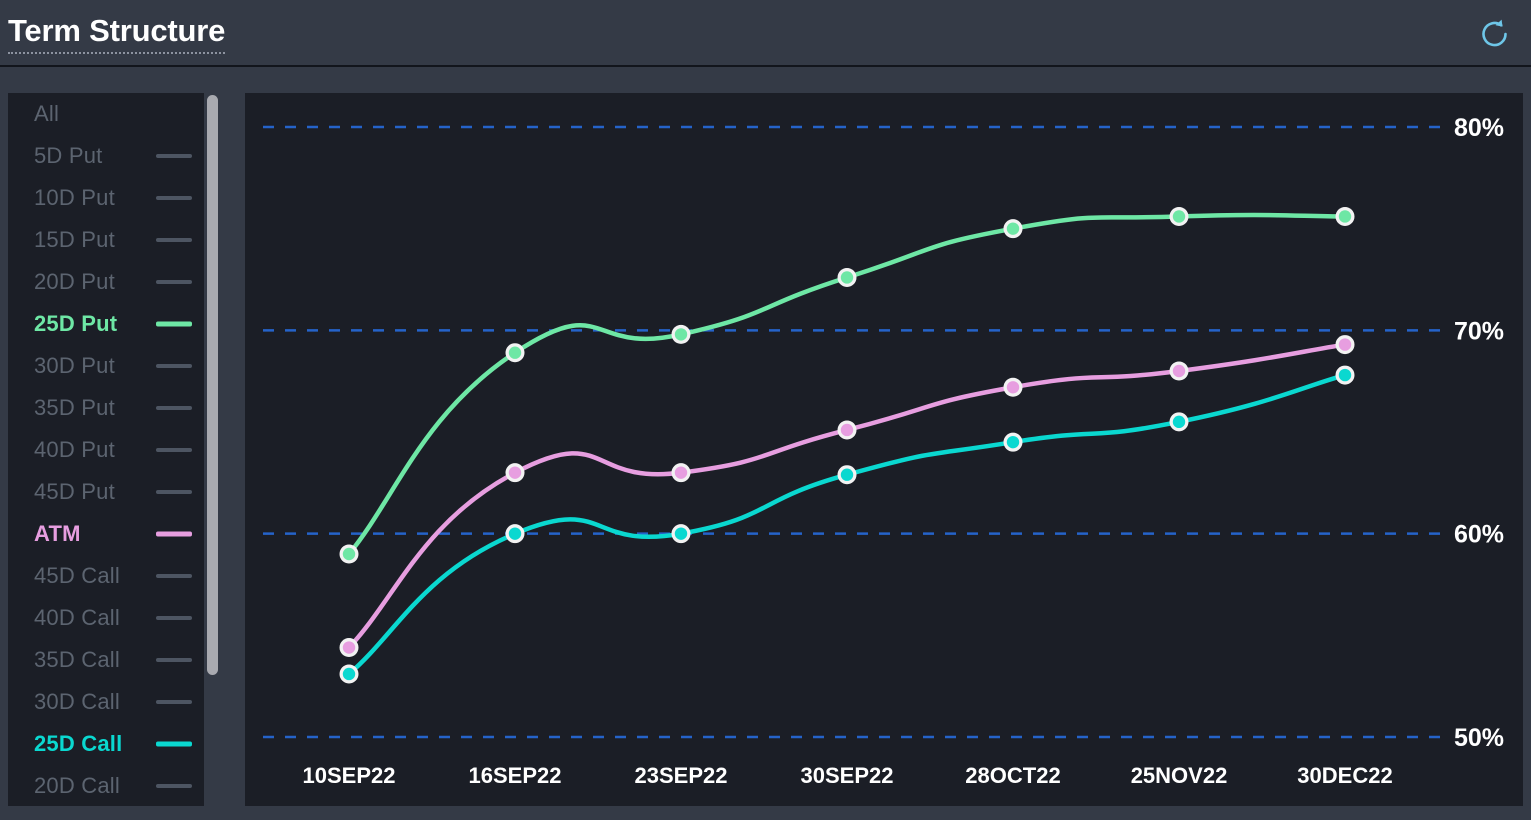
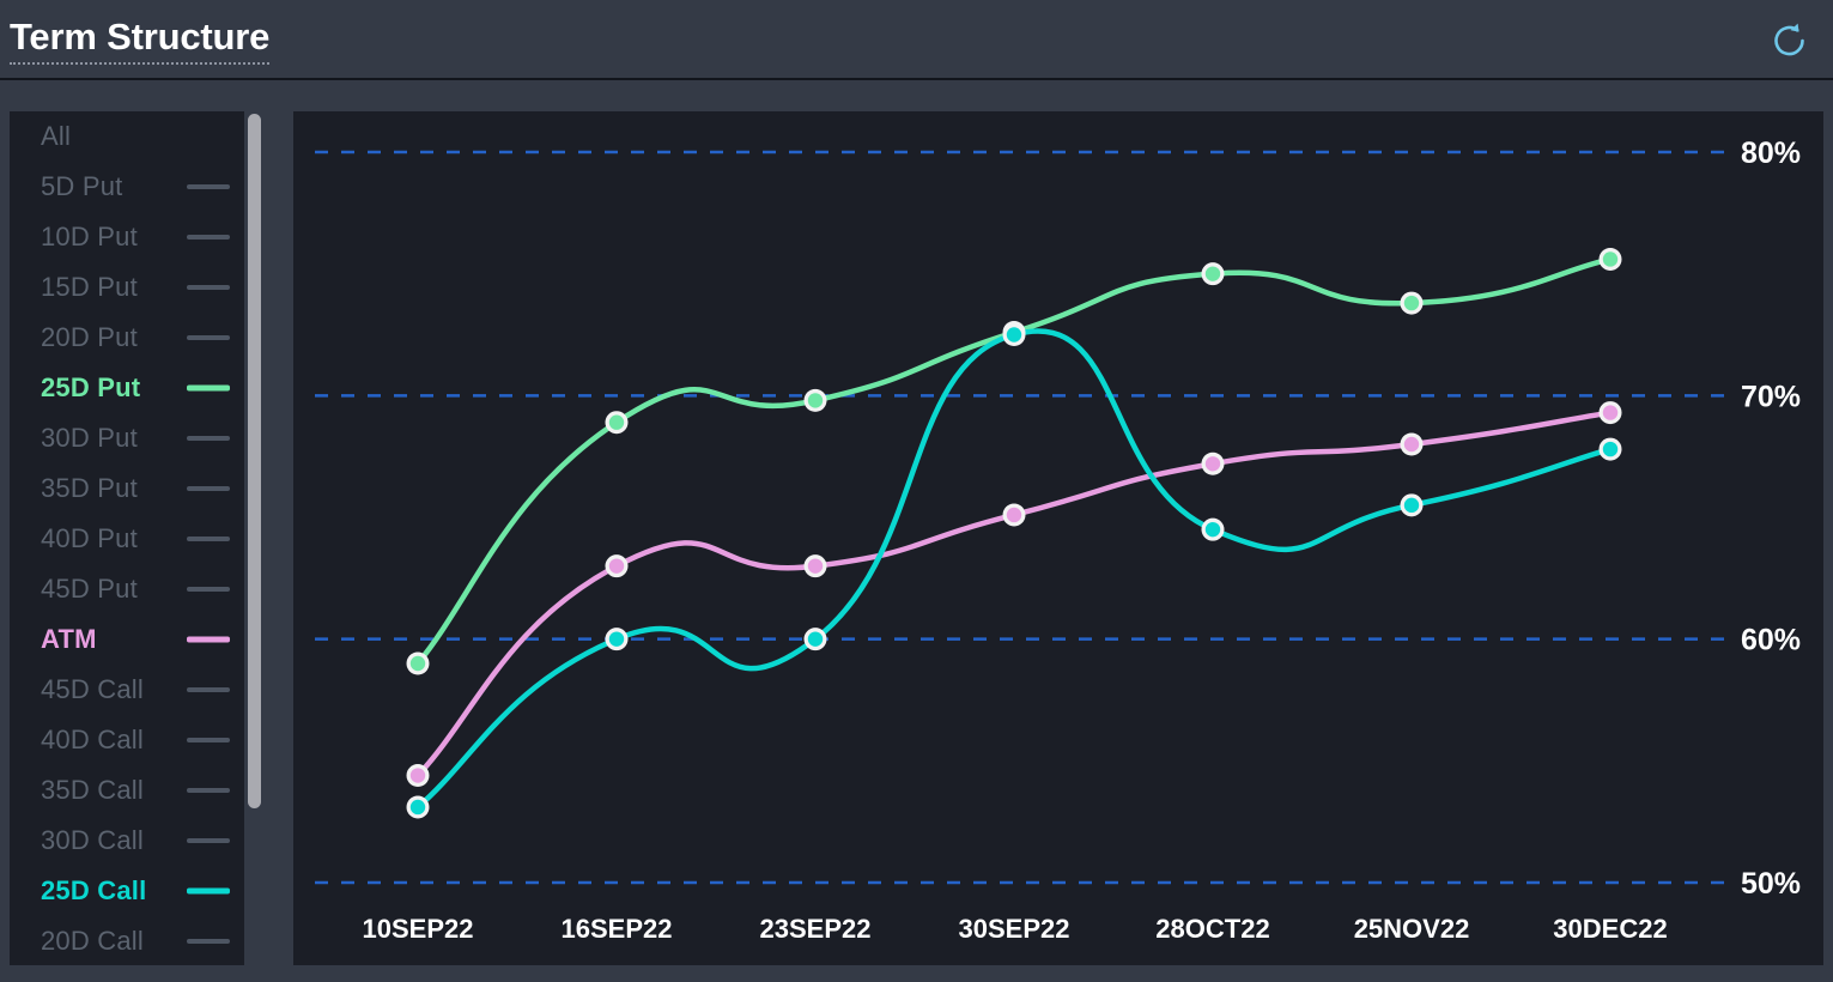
25D Call/30SEP22: 62.9% -> 72.5%
25D Put/25NOV22: 75.6% -> 73.8%
